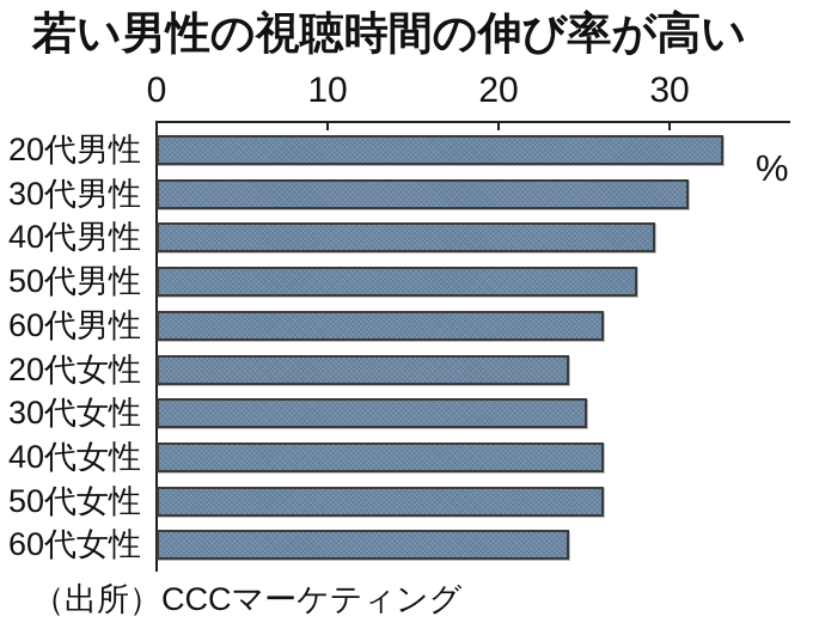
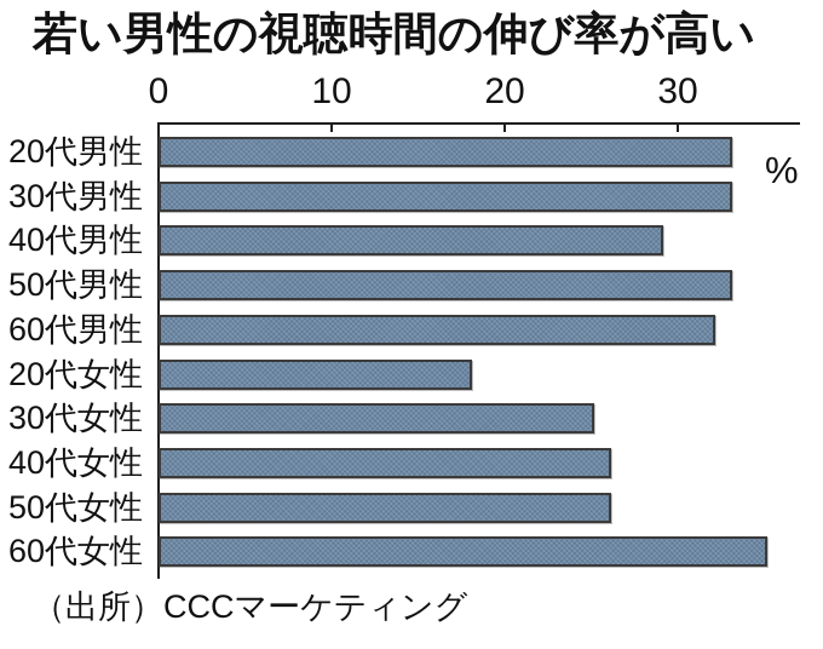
30代男性: 31 -> 33
50代男性: 28 -> 33
60代男性: 26 -> 32
20代女性: 24 -> 18
60代女性: 24 -> 35
